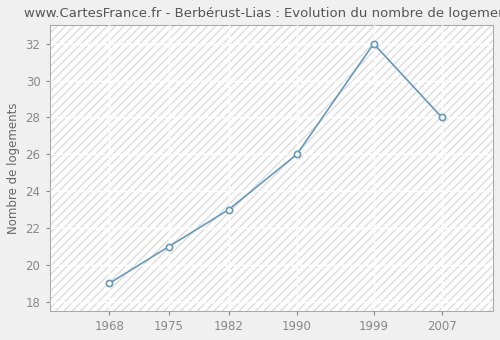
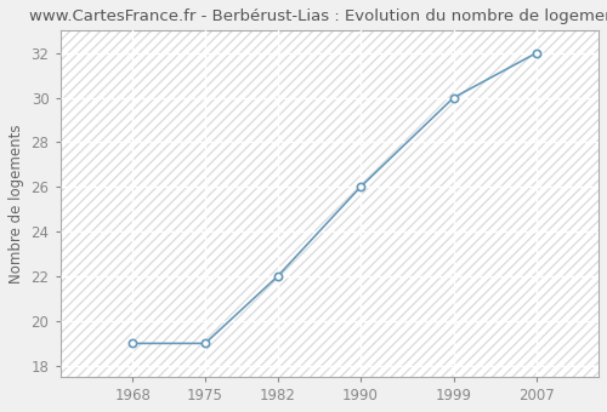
1975: 21 -> 19
1982: 23 -> 22
1999: 32 -> 30
2007: 28 -> 32
